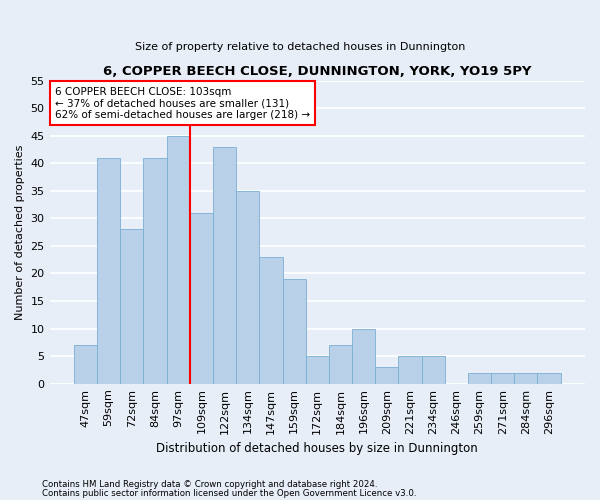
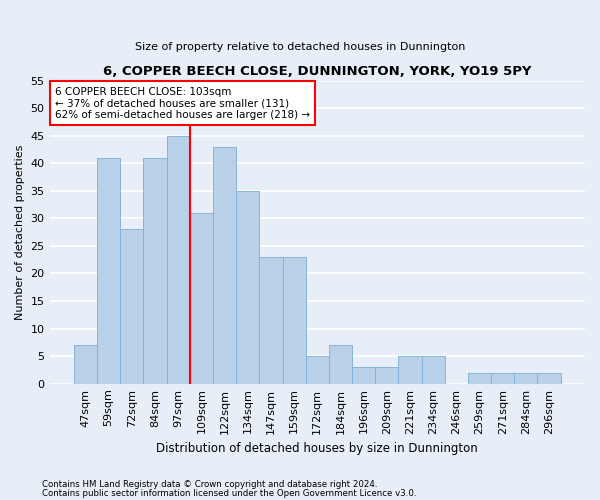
159sqm: 19 -> 23
196sqm: 10 -> 3
